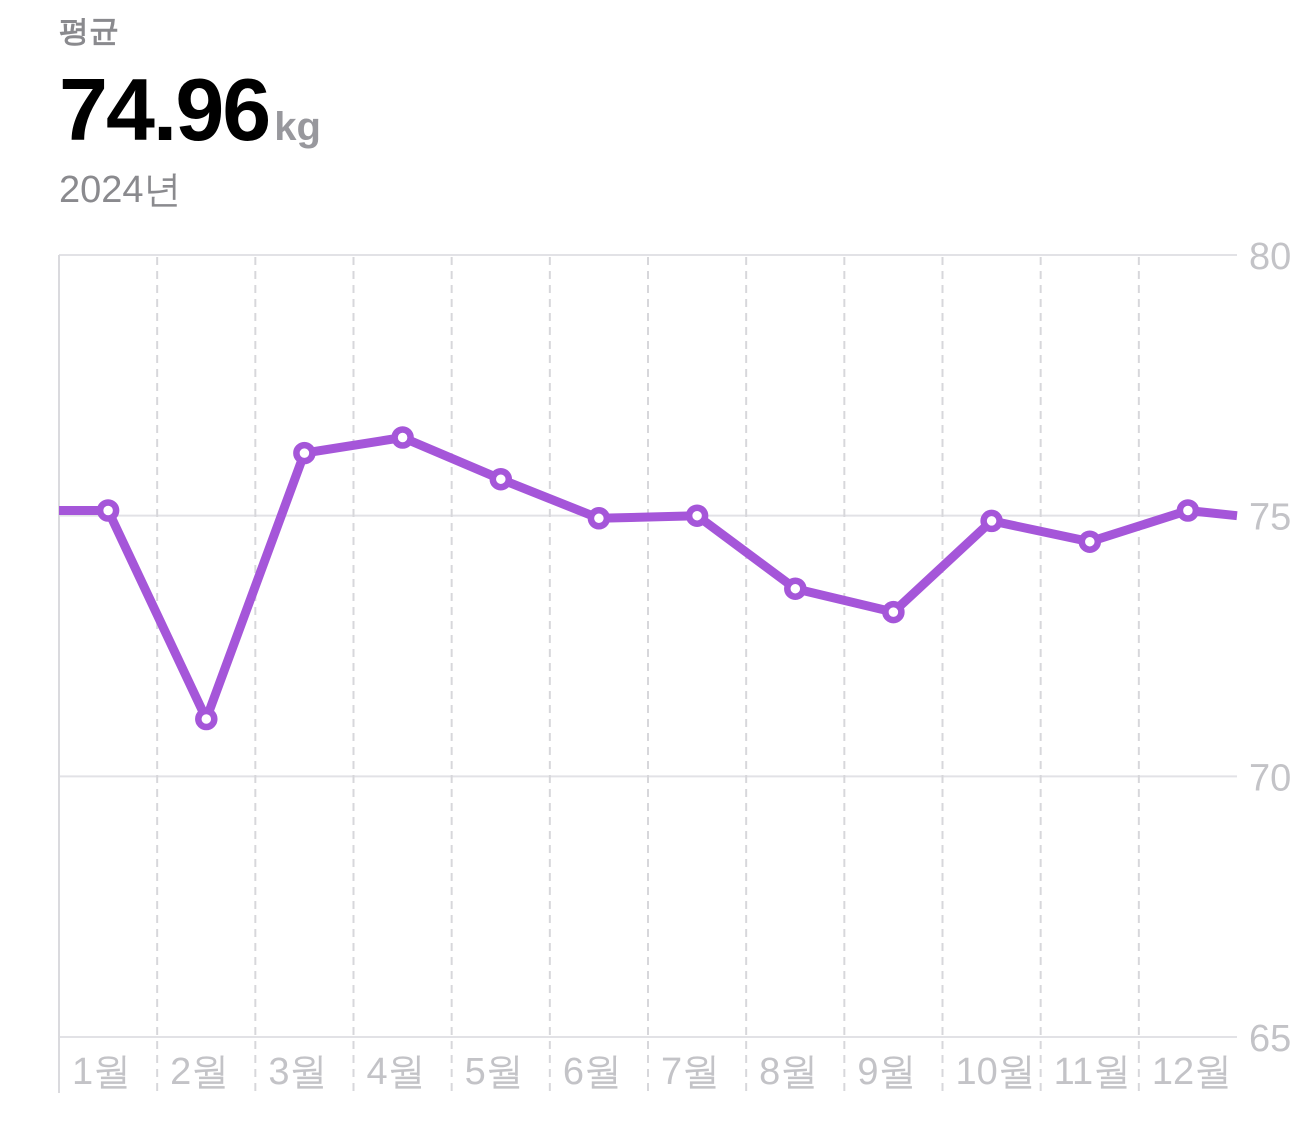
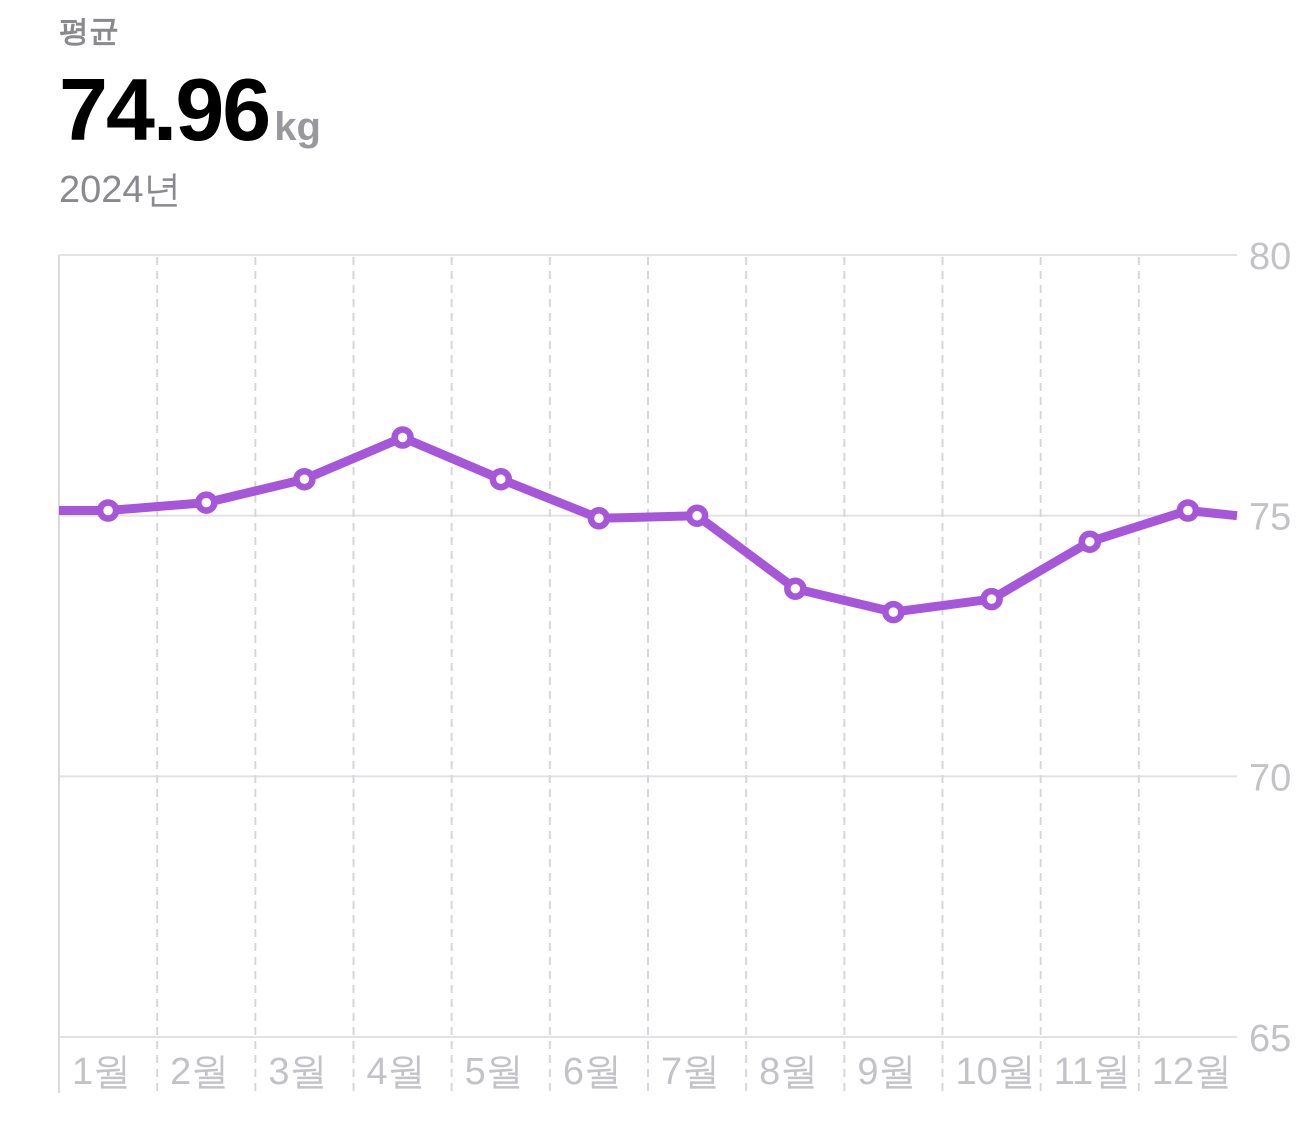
2월: 71.1 -> 75.2
3월: 76.2 -> 75.7
10월: 74.9 -> 73.4
